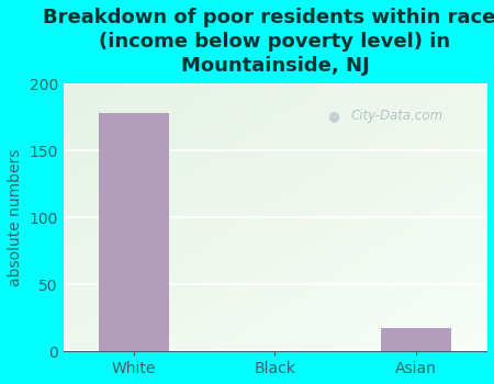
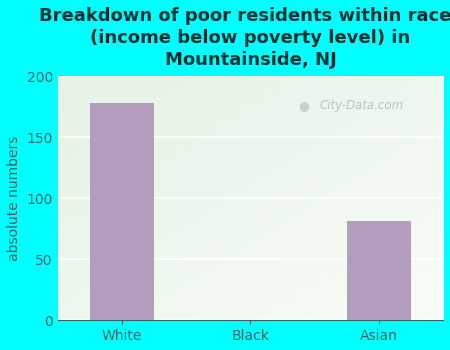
Asian: 17 -> 81
